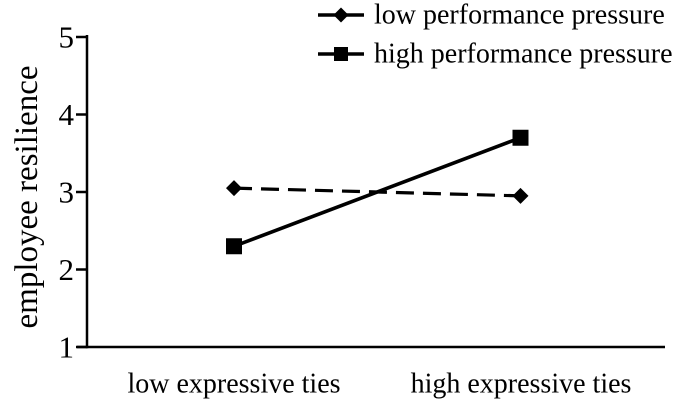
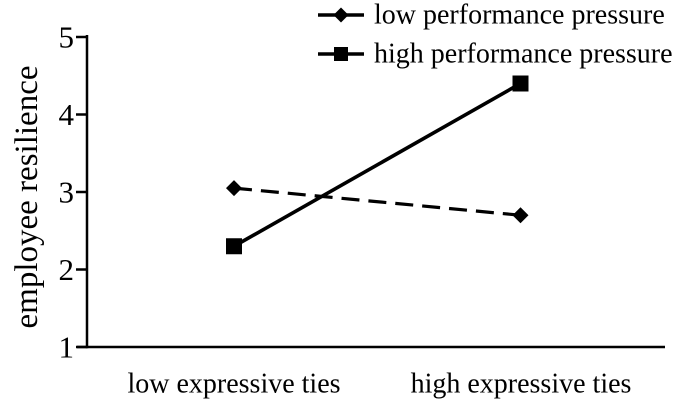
low performance pressure/high expressive ties: 3.0 -> 2.7
high performance pressure/high expressive ties: 3.7 -> 4.4
